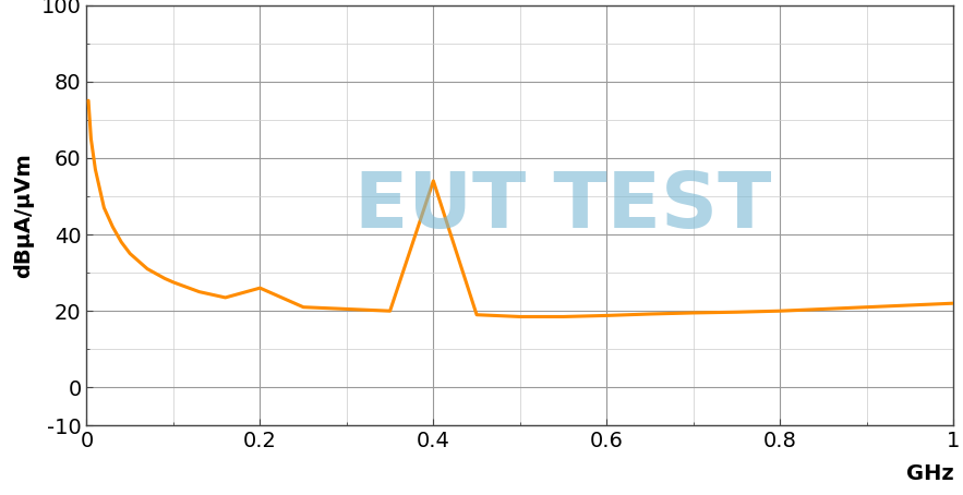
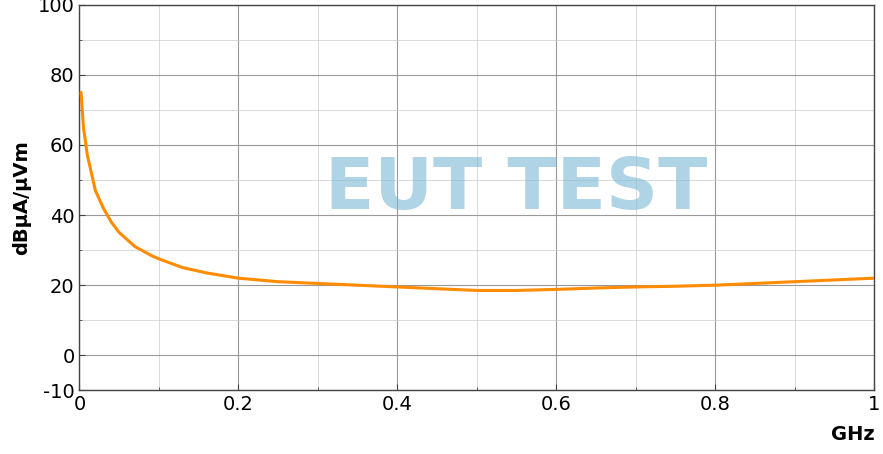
0.2: 26.0 -> 22.0
0.4: 54.0 -> 19.5
